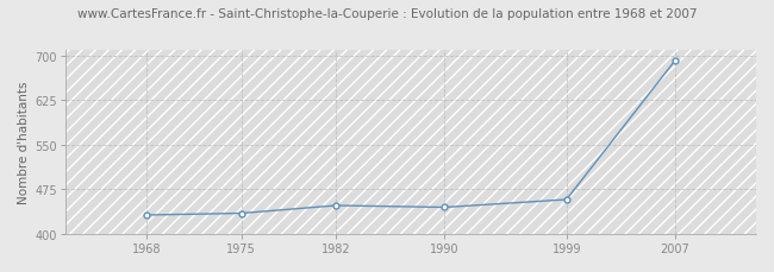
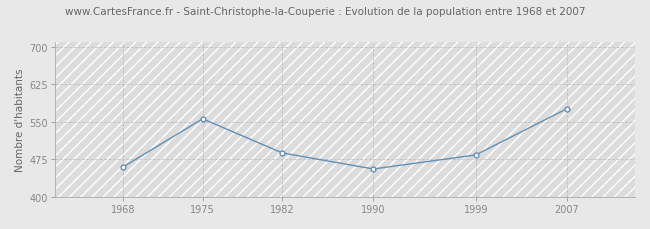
1968: 432 -> 460
1975: 435 -> 556
1982: 448 -> 488
1990: 445 -> 456
1999: 458 -> 484
2007: 691 -> 576
